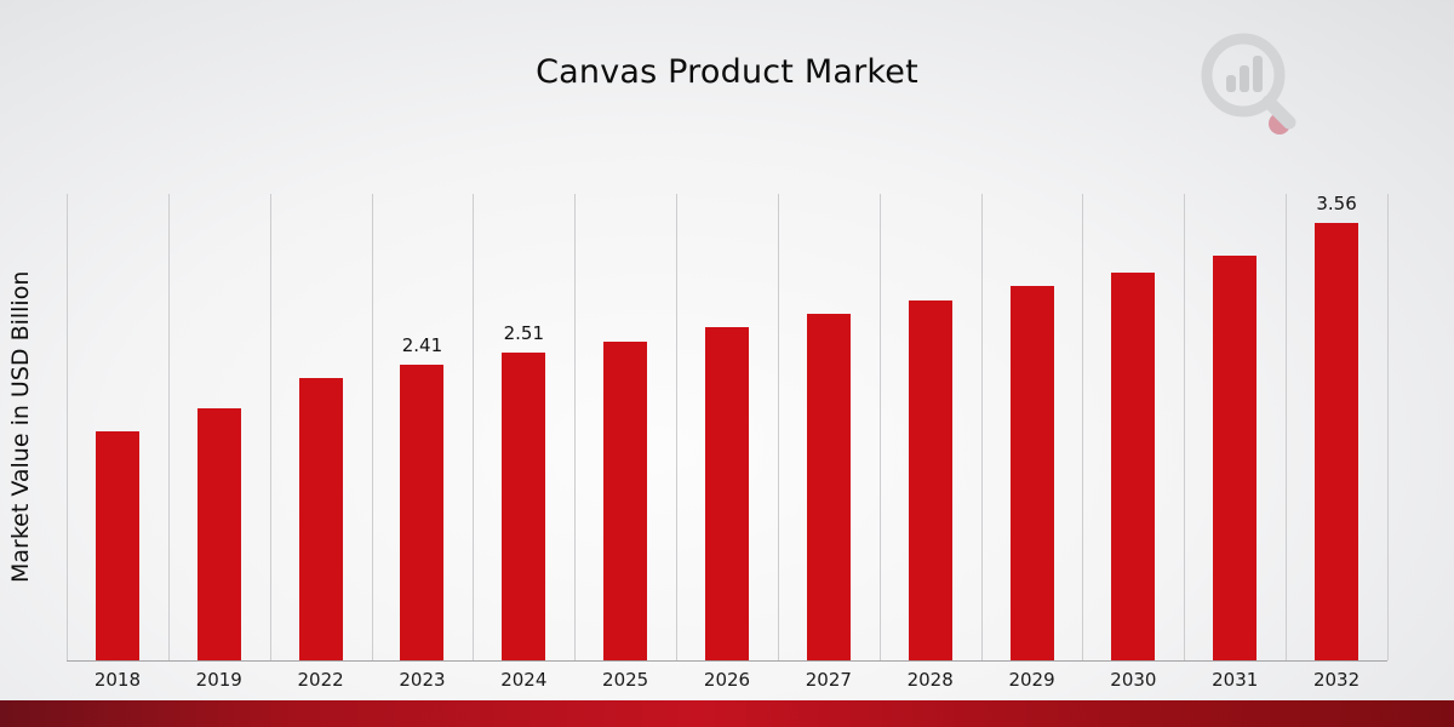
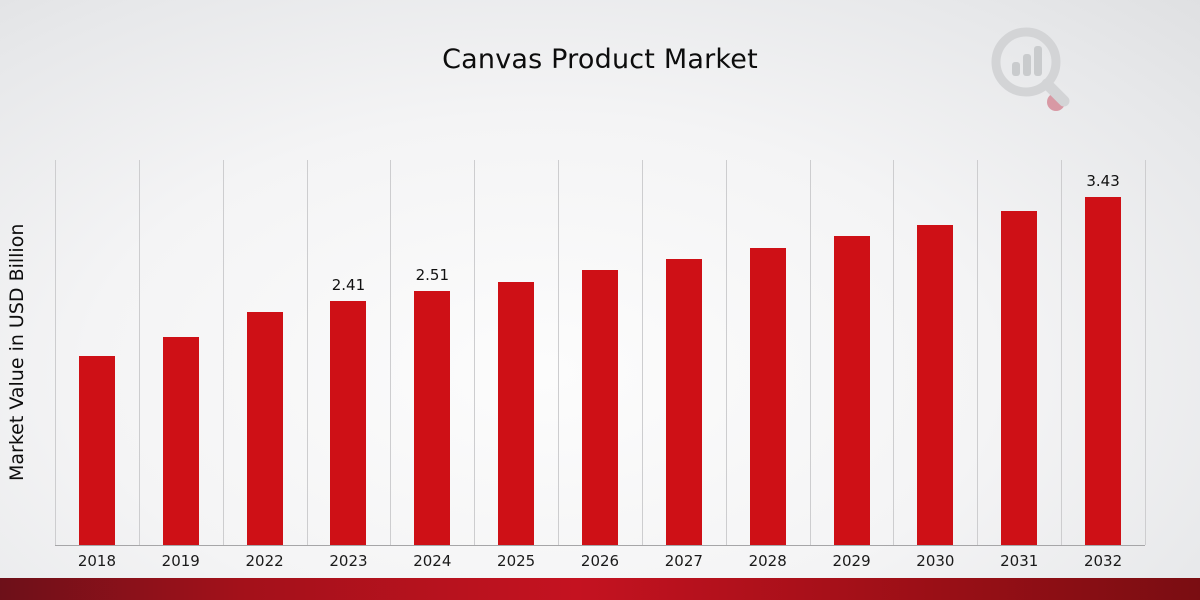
2032: 3.56 -> 3.43
